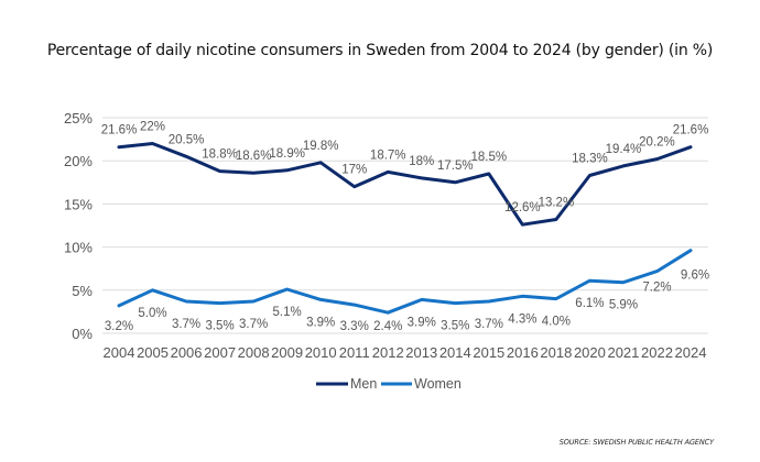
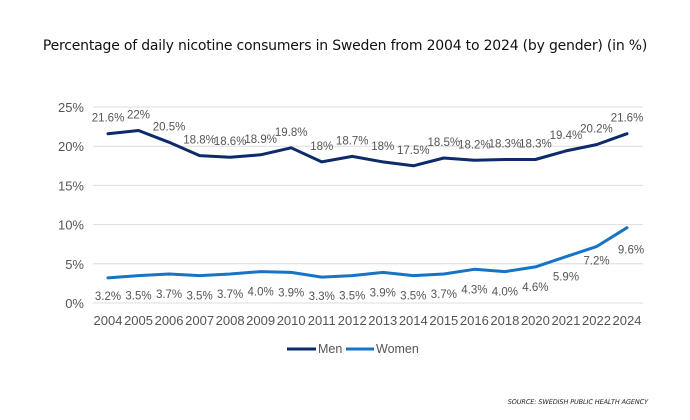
Women/2005: 5.0% -> 3.5%
Women/2009: 5.1% -> 4.0%
Men/2011: 17% -> 18%
Women/2012: 2.4% -> 3.5%
Men/2016: 12.6% -> 18.2%
Men/2018: 13.2% -> 18.3%
Women/2020: 6.1% -> 4.6%
